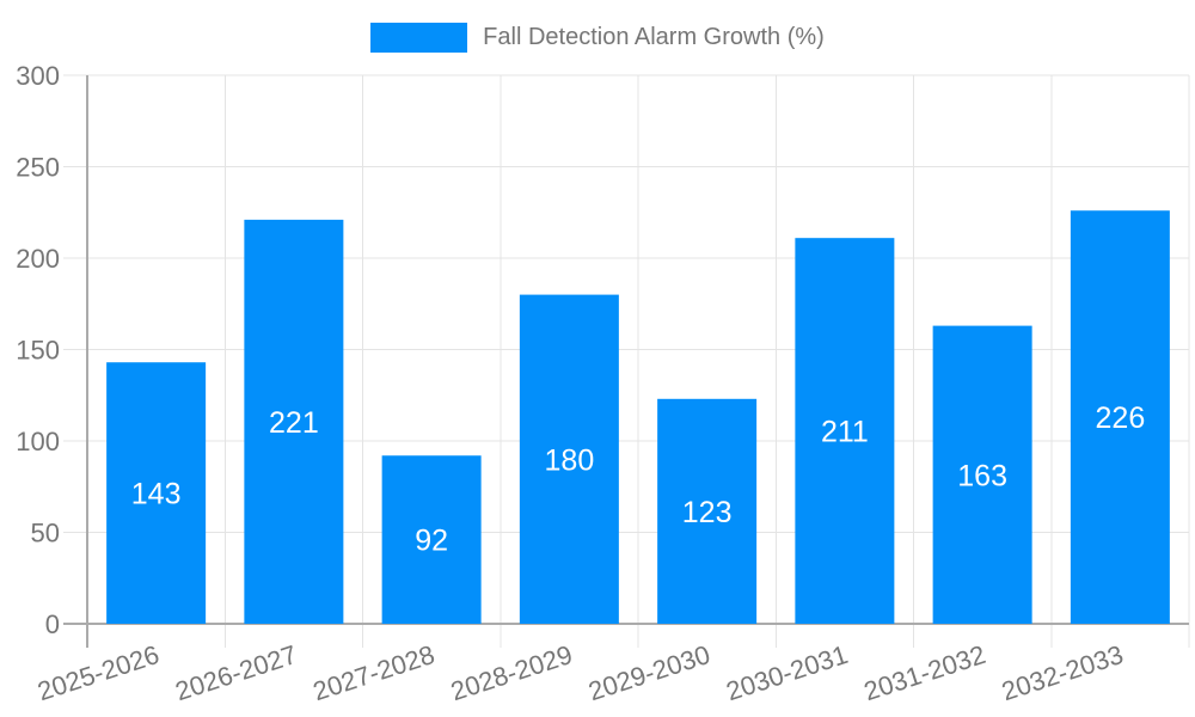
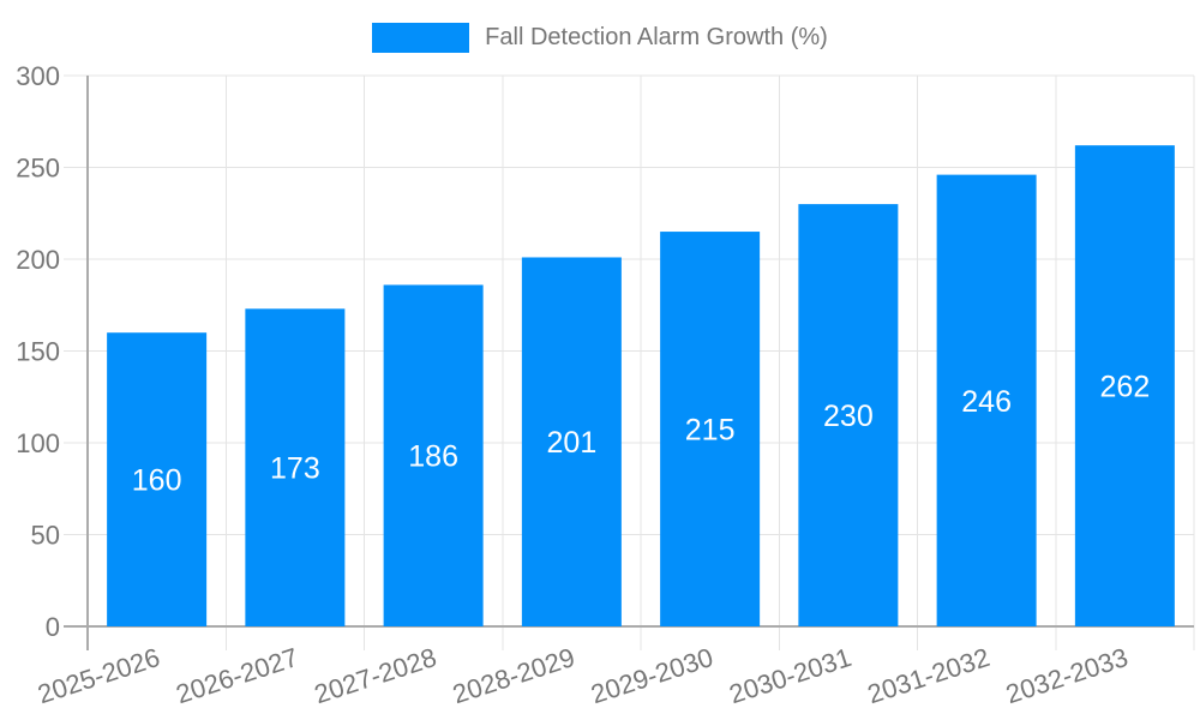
2025-2026: 143 -> 160
2026-2027: 221 -> 173
2027-2028: 92 -> 186
2028-2029: 180 -> 201
2029-2030: 123 -> 215
2030-2031: 211 -> 230
2031-2032: 163 -> 246
2032-2033: 226 -> 262
